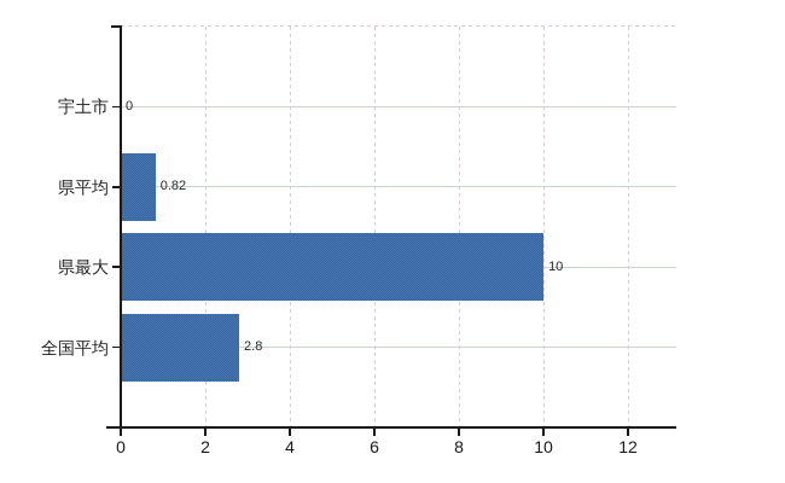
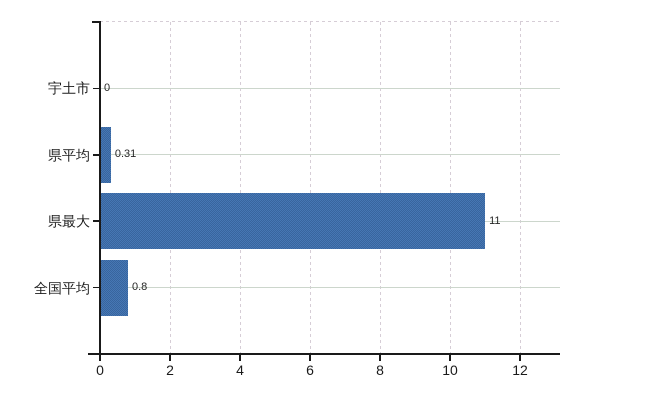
県平均: 0.82 -> 0.31
県最大: 10 -> 11
全国平均: 2.8 -> 0.8
